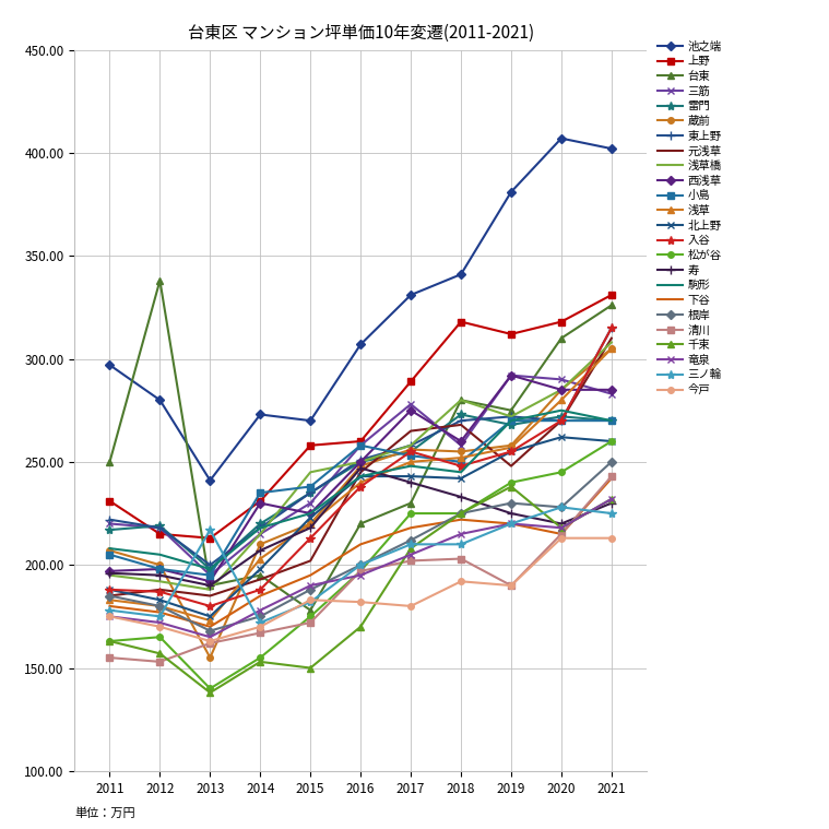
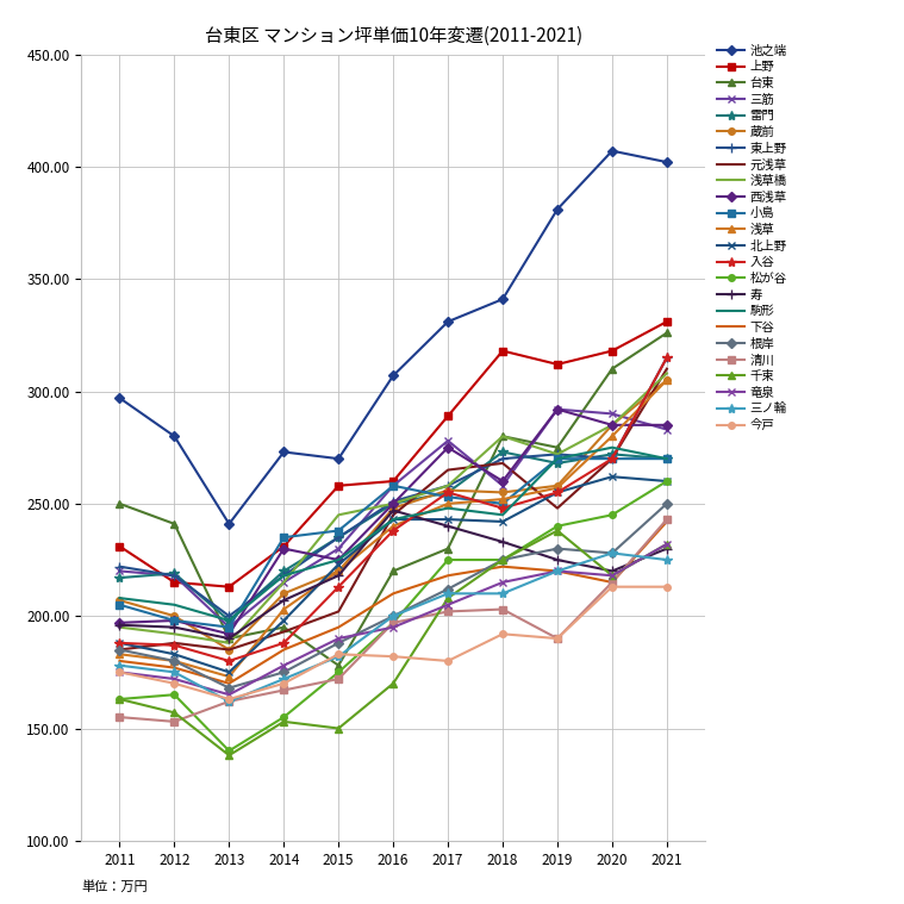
台東/2012: 338 -> 241
蔵前/2013: 155 -> 185
三ノ輪/2013: 217 -> 162
